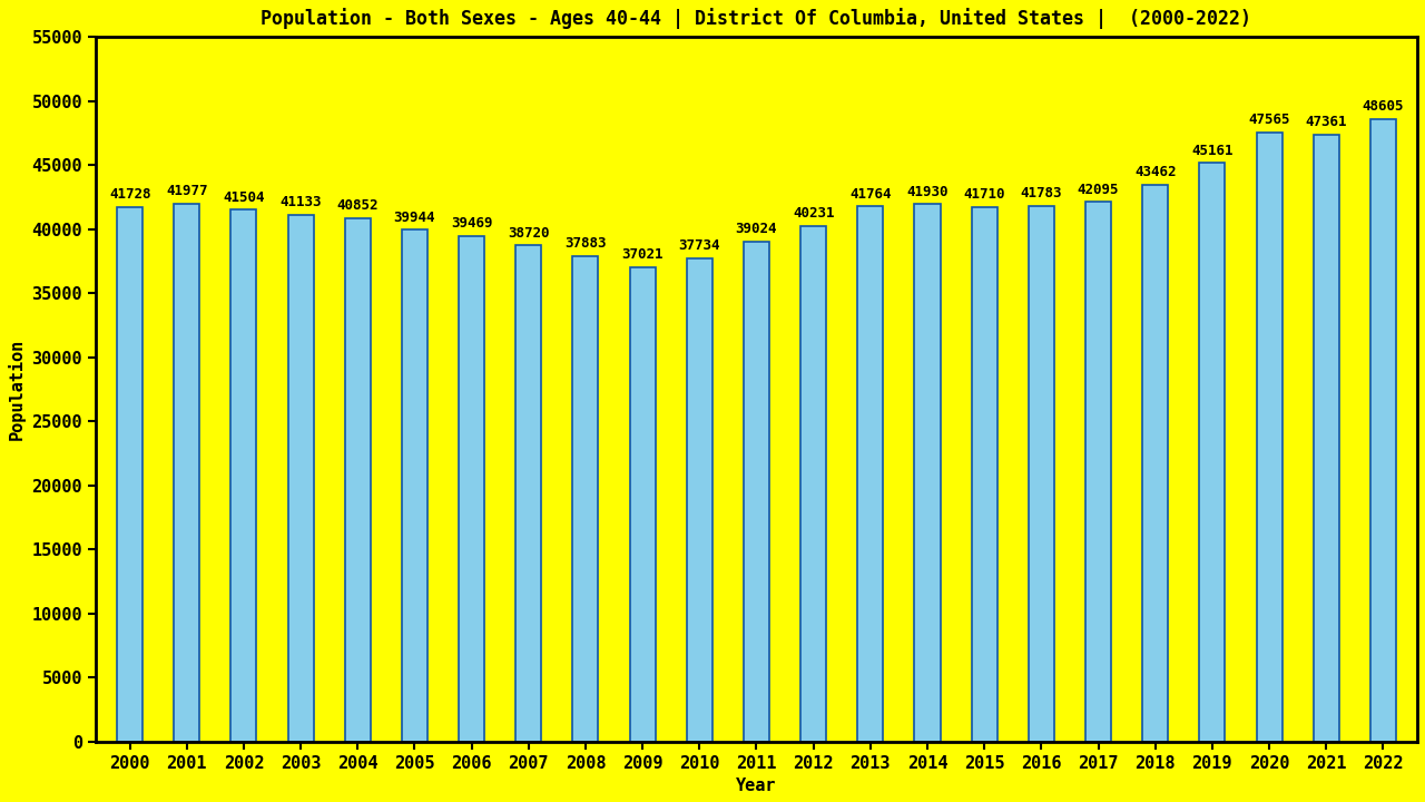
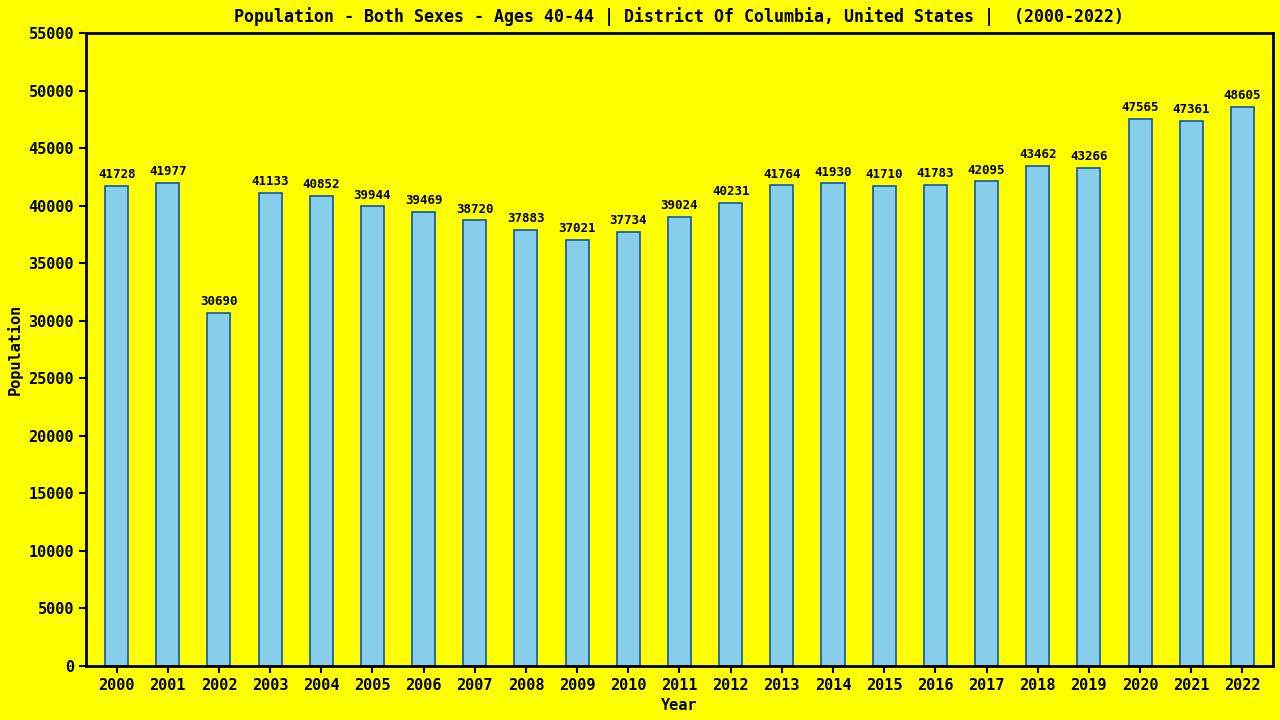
2002: 41504 -> 30690
2019: 45161 -> 43266
